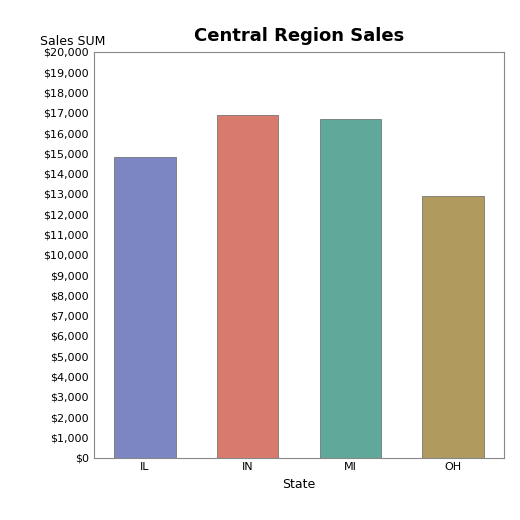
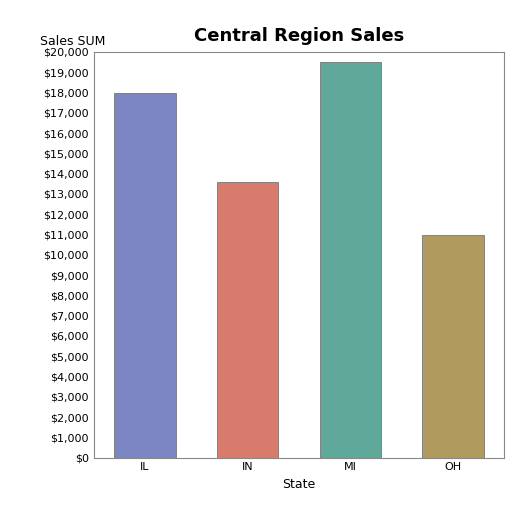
IL: $14,800 -> $18,000
IN: $16,900 -> $13,600
MI: $16,700 -> $19,500
OH: $12,900 -> $11,000
